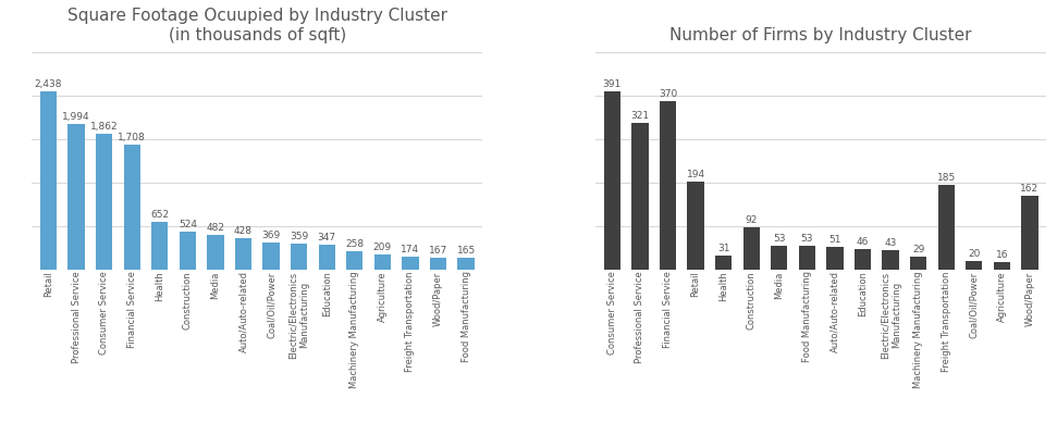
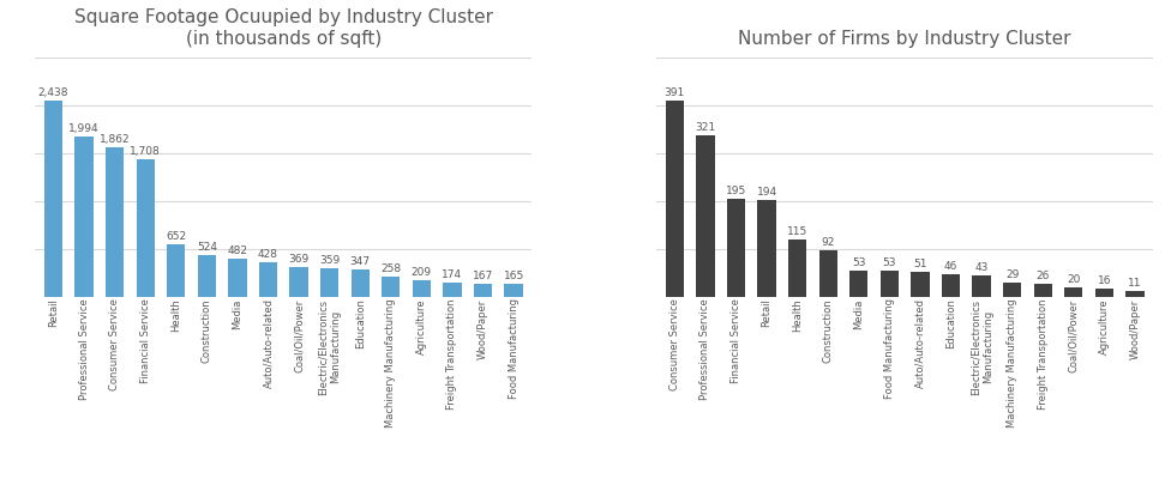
Number of Firms by Industry Cluster/Financial Service: 370 -> 195
Number of Firms by Industry Cluster/Health: 31 -> 115
Number of Firms by Industry Cluster/Freight Transportation: 185 -> 26
Number of Firms by Industry Cluster/Wood/Paper: 162 -> 11
